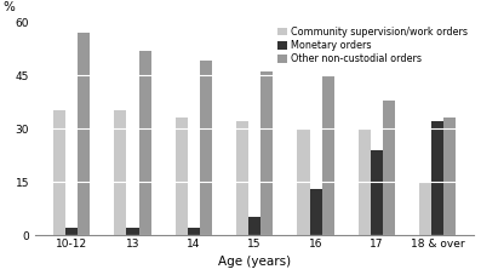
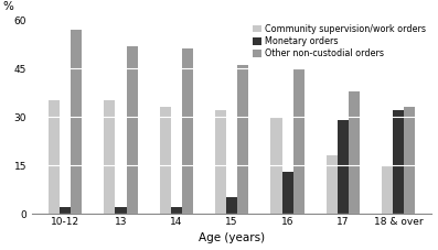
Other non-custodial orders/14: 49 -> 51
Community supervision/work orders/17: 30 -> 18
Monetary orders/17: 24 -> 29
